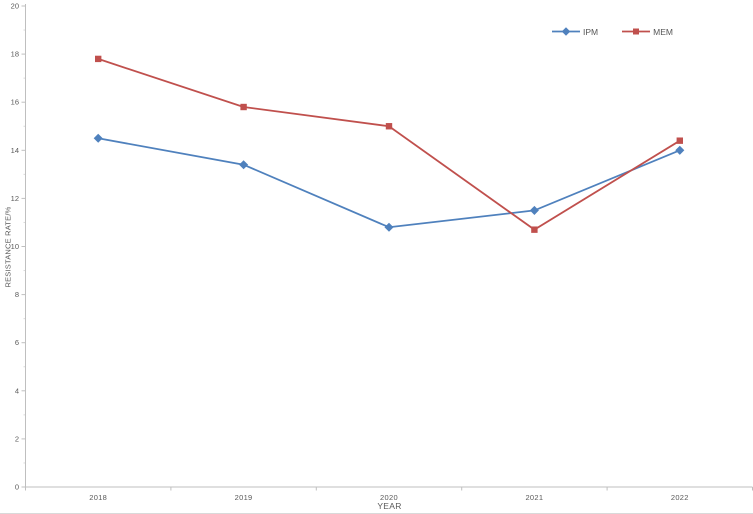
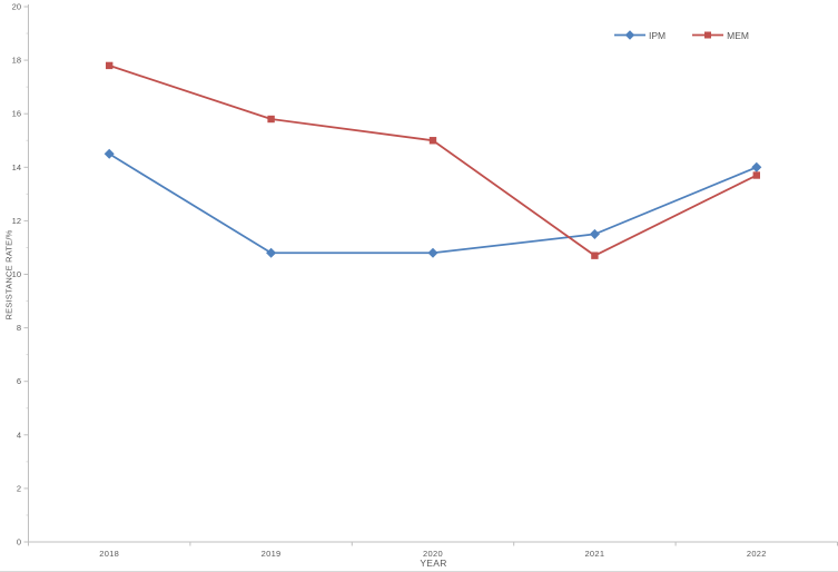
IPM/2019: 13.4 -> 10.8
MEM/2022: 14.4 -> 13.7
